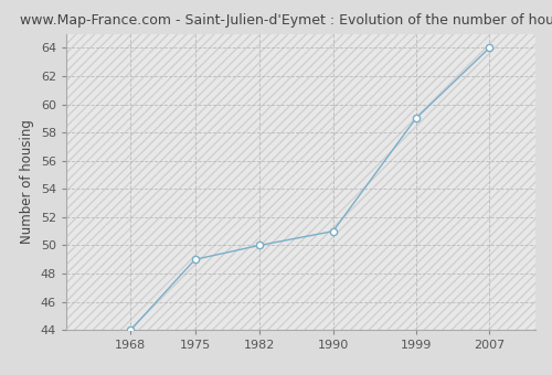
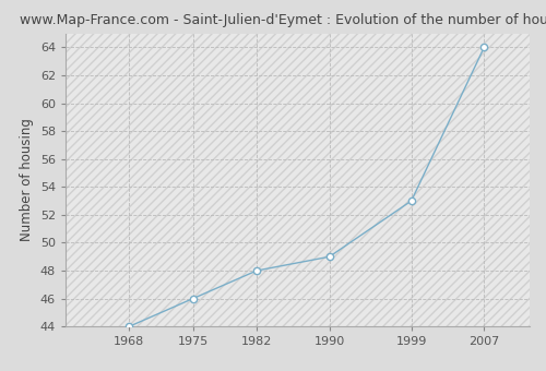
1975: 49 -> 46
1982: 50 -> 48
1990: 51 -> 49
1999: 59 -> 53
